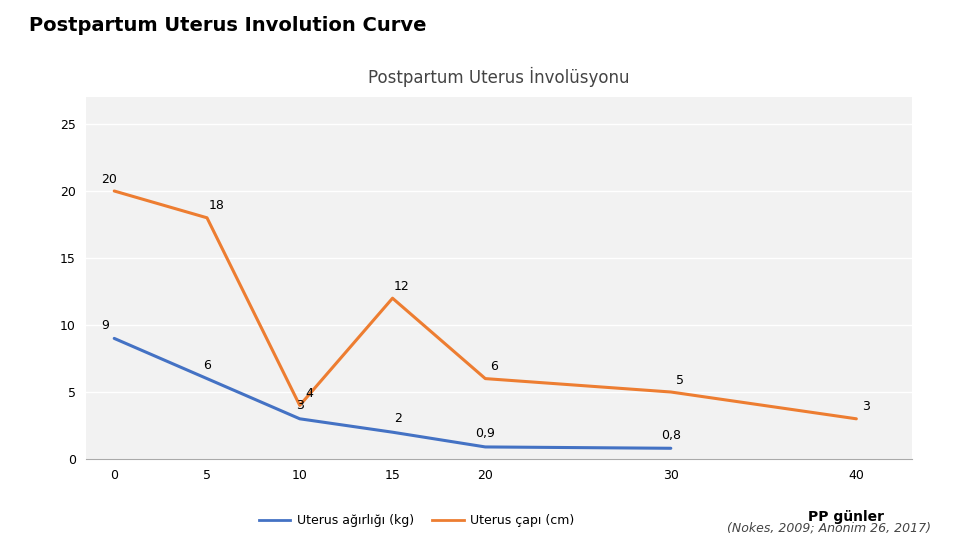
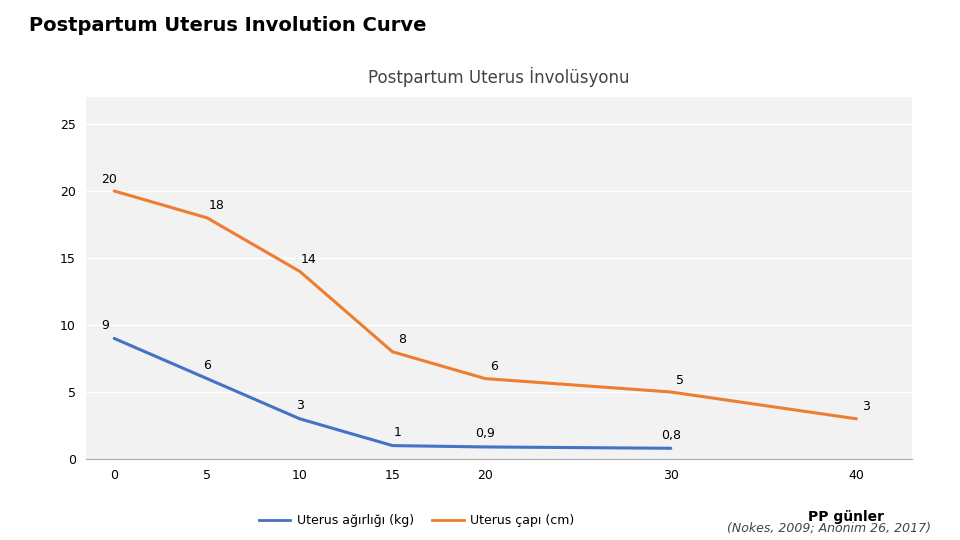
Uterus çapı (cm)/10: 4 -> 14
Uterus ağırlığı (kg)/15: 2 -> 1
Uterus çapı (cm)/15: 12 -> 8
